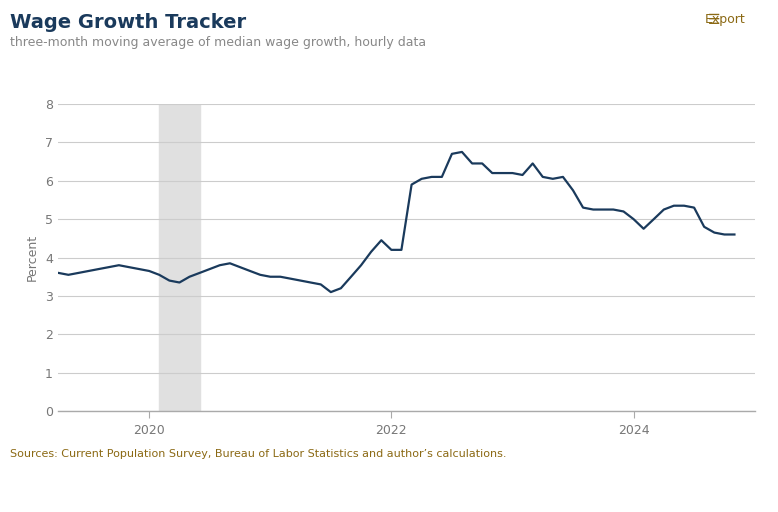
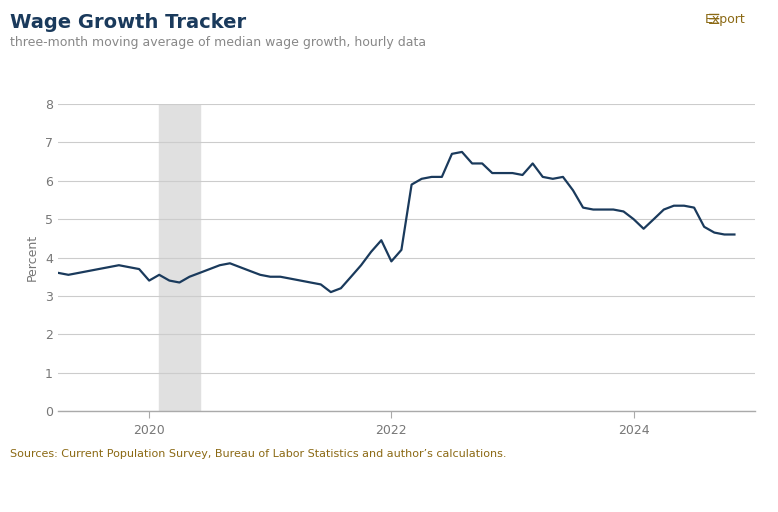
2020: 3.65 -> 3.40
2022: 4.20 -> 3.90
